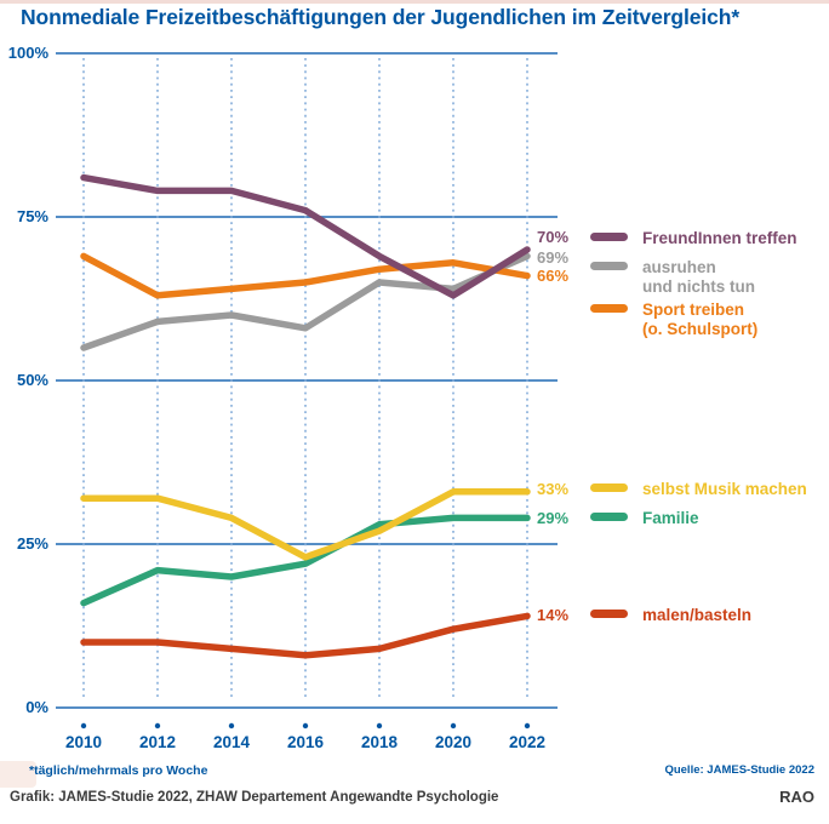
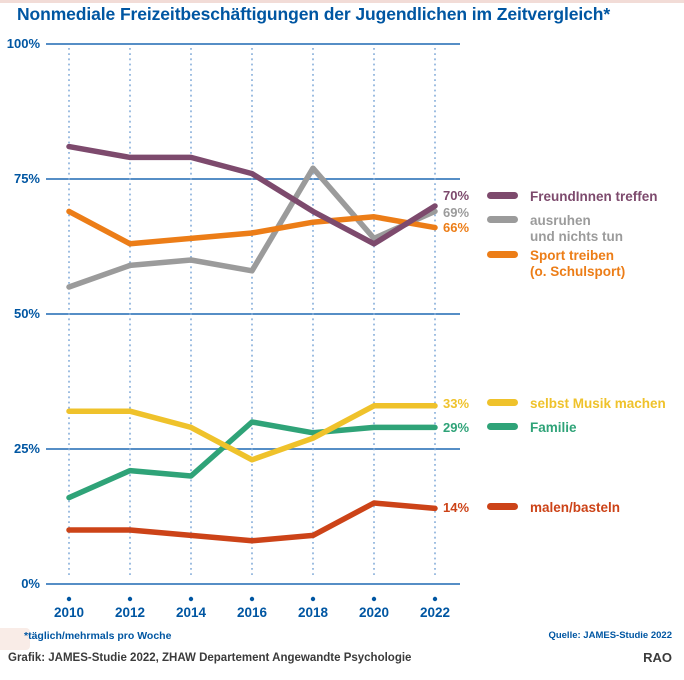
Familie/2016: 22% -> 30%
ausruhen und nichts tun/2018: 65% -> 77%
malen/basteln/2020: 12% -> 15%
